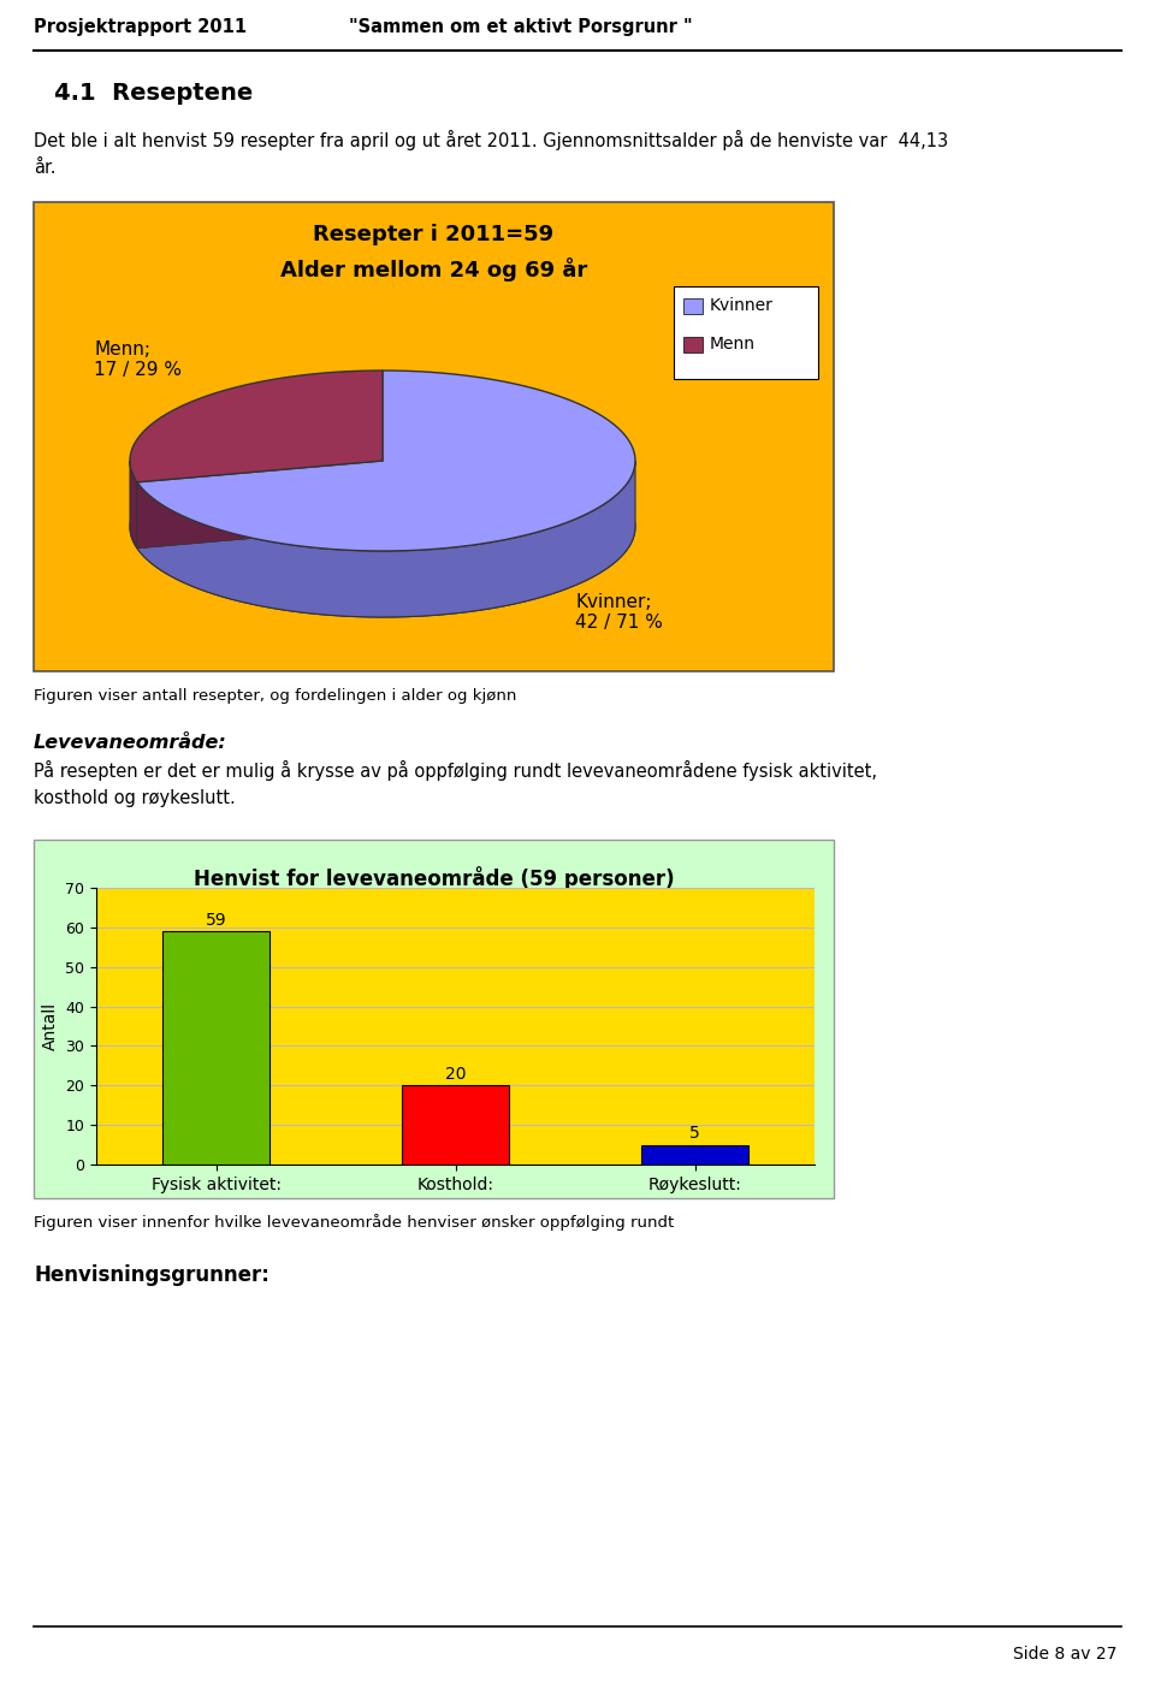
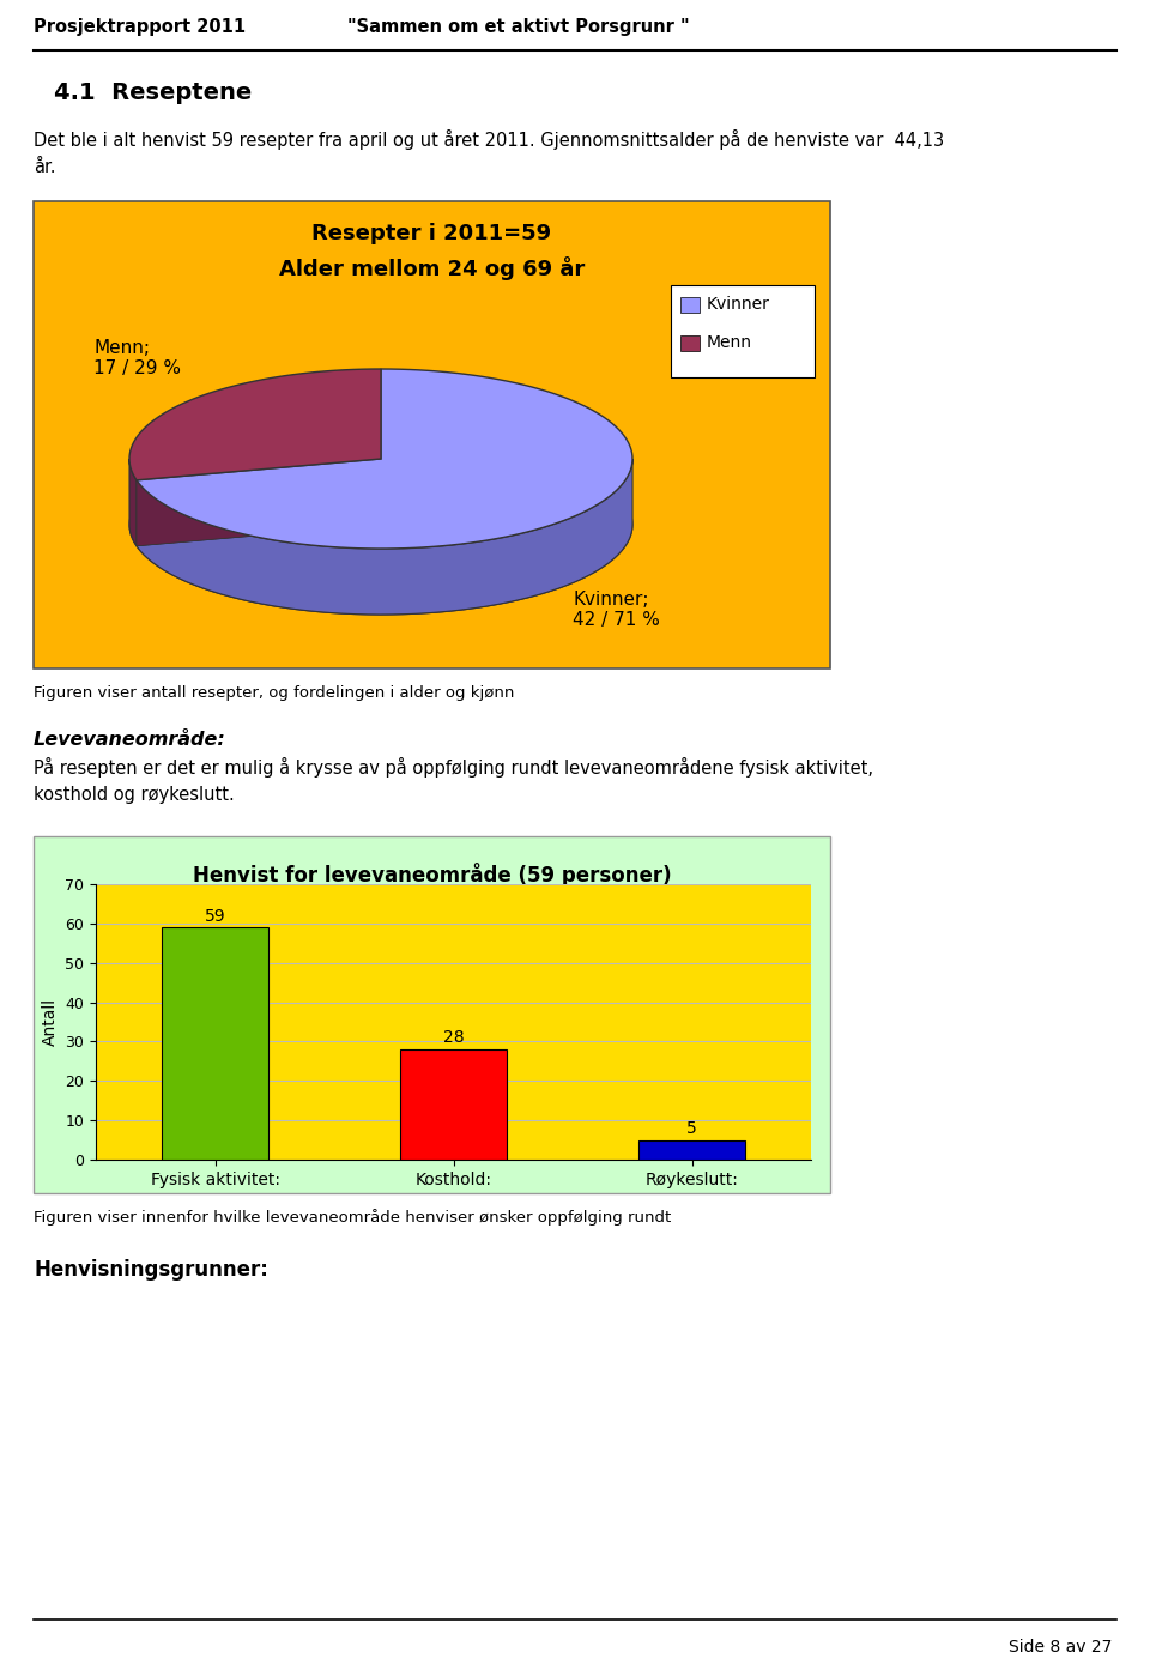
Kosthold:: 20 -> 28
